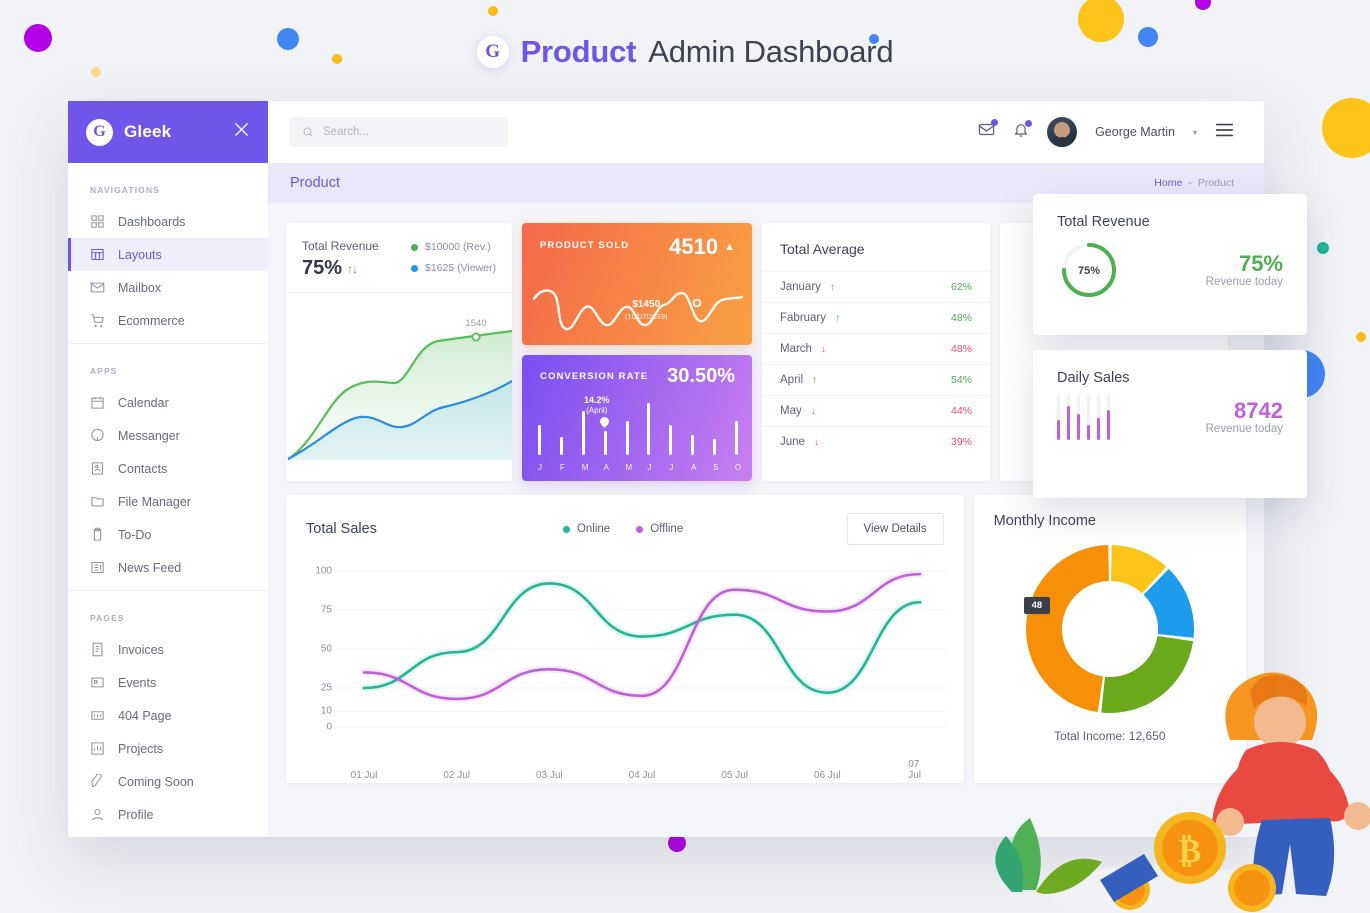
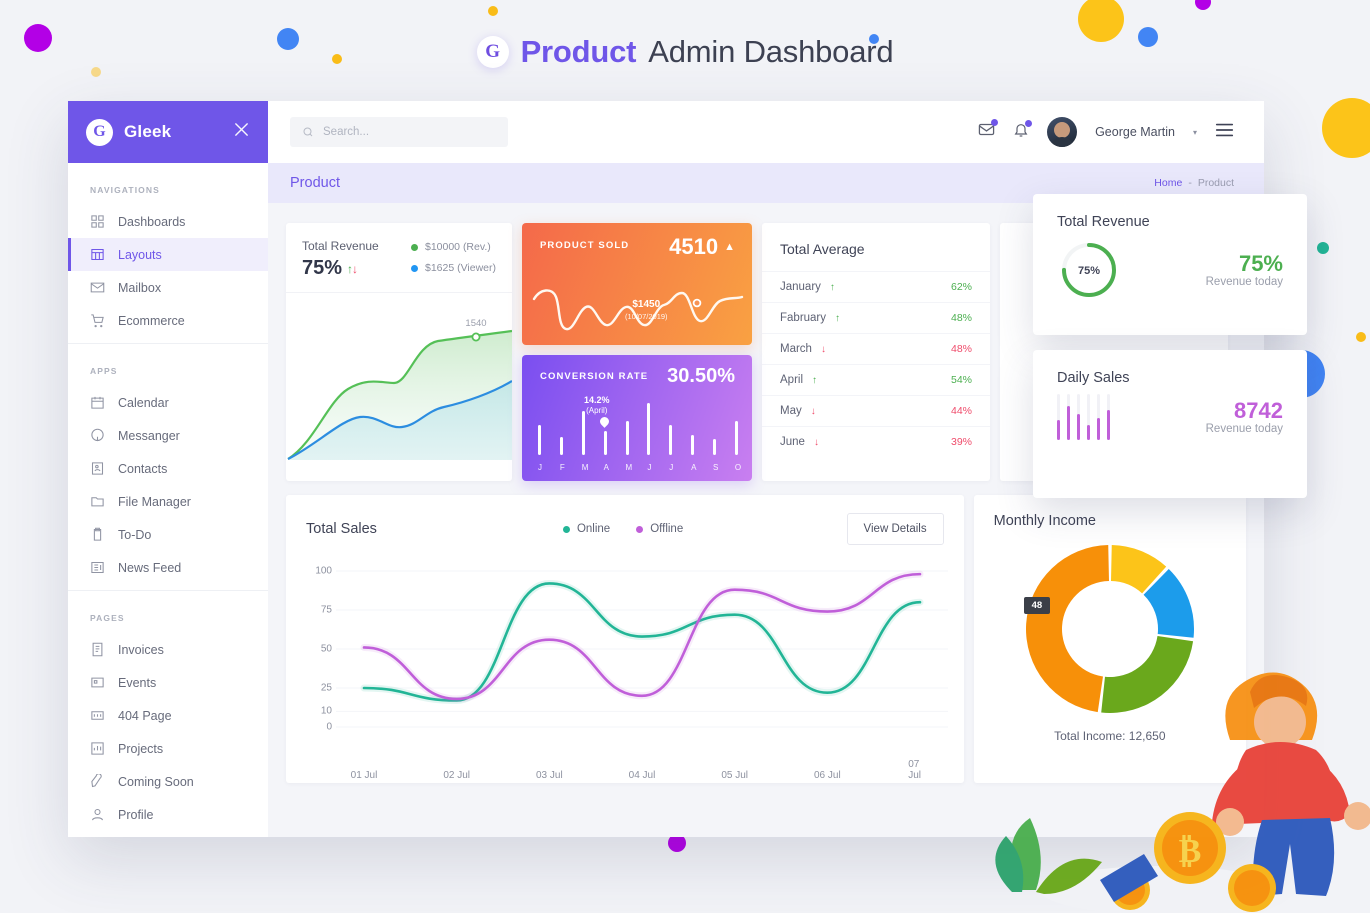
Offline/01 Jul: 35 -> 51
Online/02 Jul: 48 -> 17
Offline/03 Jul: 37 -> 56
